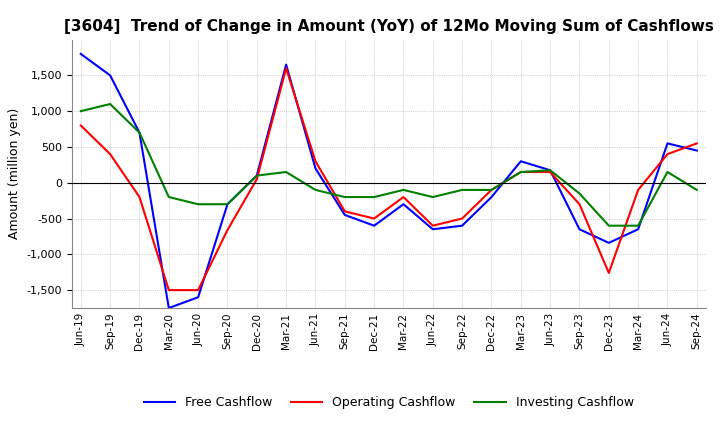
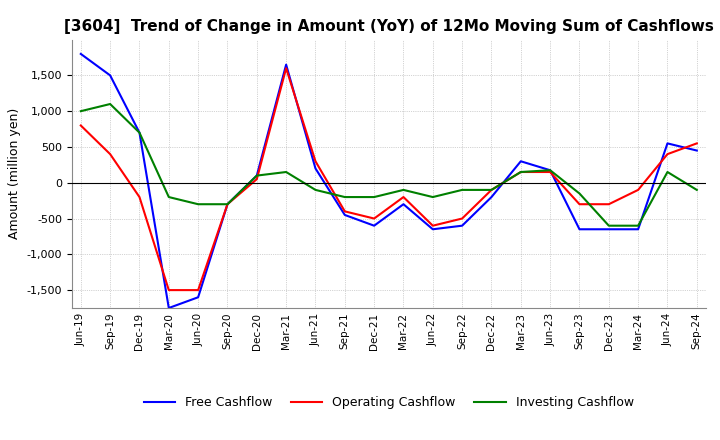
Operating Cashflow/Sep-20: -660 -> -300
Operating Cashflow/Dec-23: -1,260 -> -300
Free Cashflow/Dec-23: -840 -> -650
